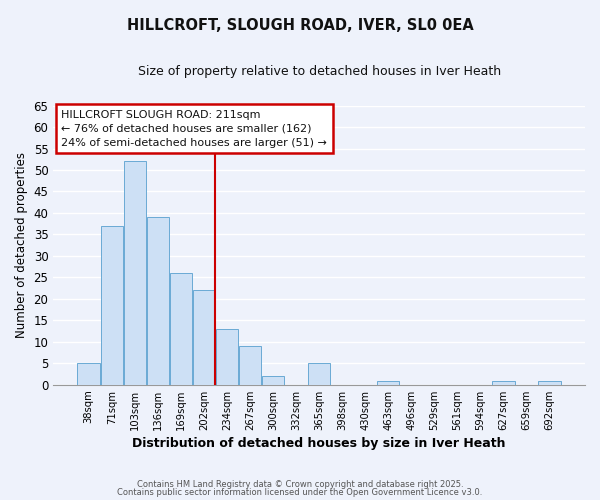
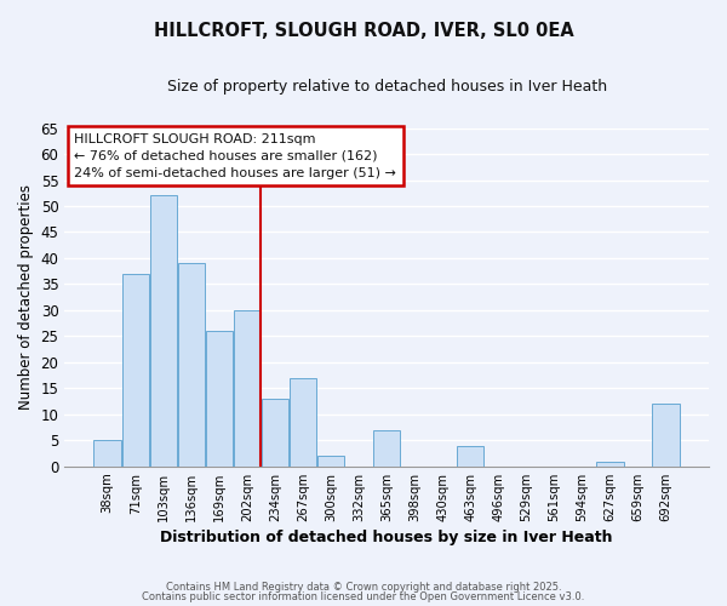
202sqm: 22 -> 30
267sqm: 9 -> 17
365sqm: 5 -> 7
463sqm: 1 -> 4
692sqm: 1 -> 12
